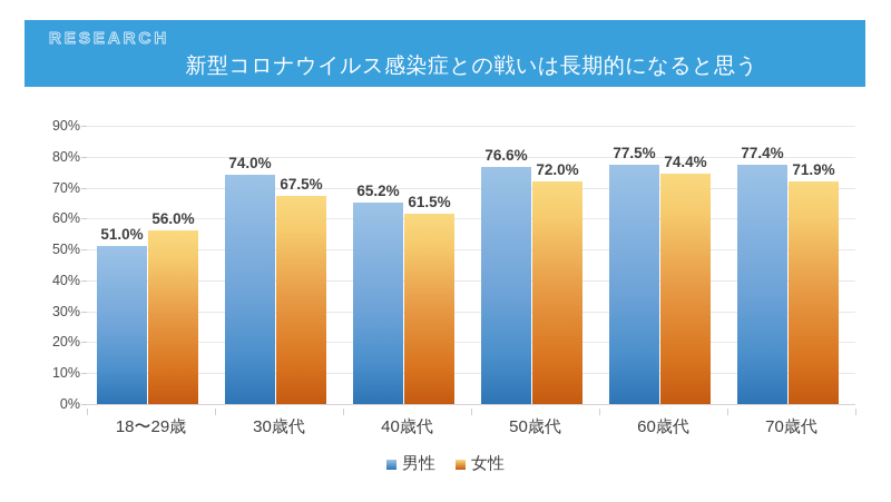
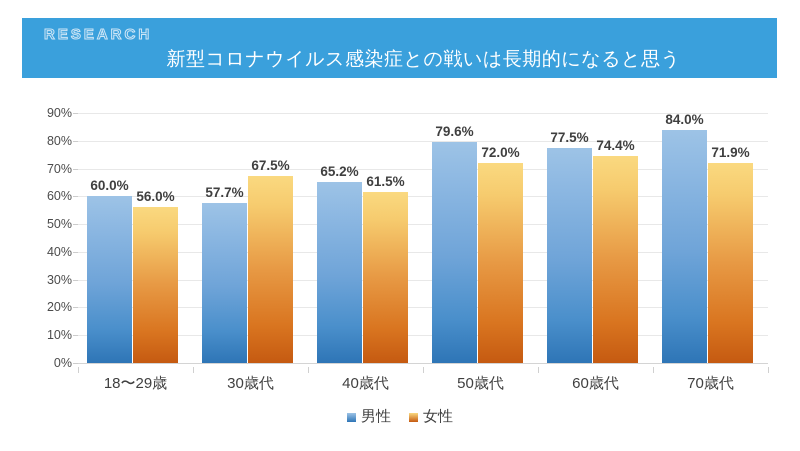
男性/18〜29歳: 51.0% -> 60.0%
男性/30歳代: 74.0% -> 57.7%
男性/50歳代: 76.6% -> 79.6%
男性/70歳代: 77.4% -> 84.0%
